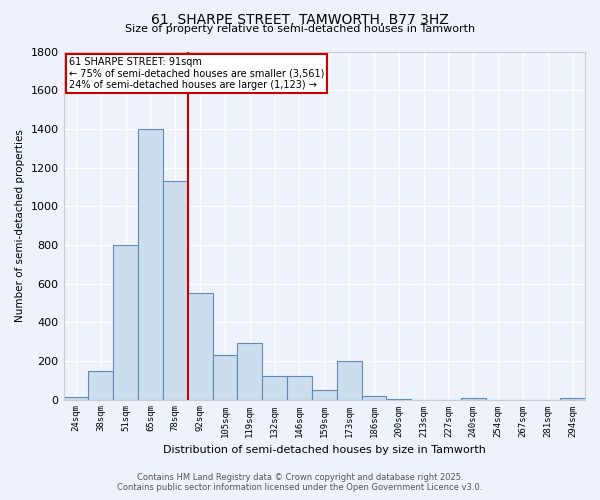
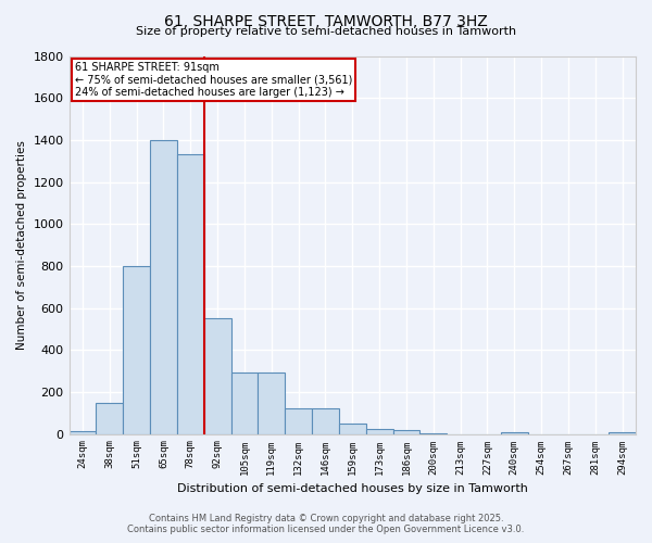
78sqm: 1130 -> 1330
105sqm: 230 -> 300
173sqm: 200 -> 20
